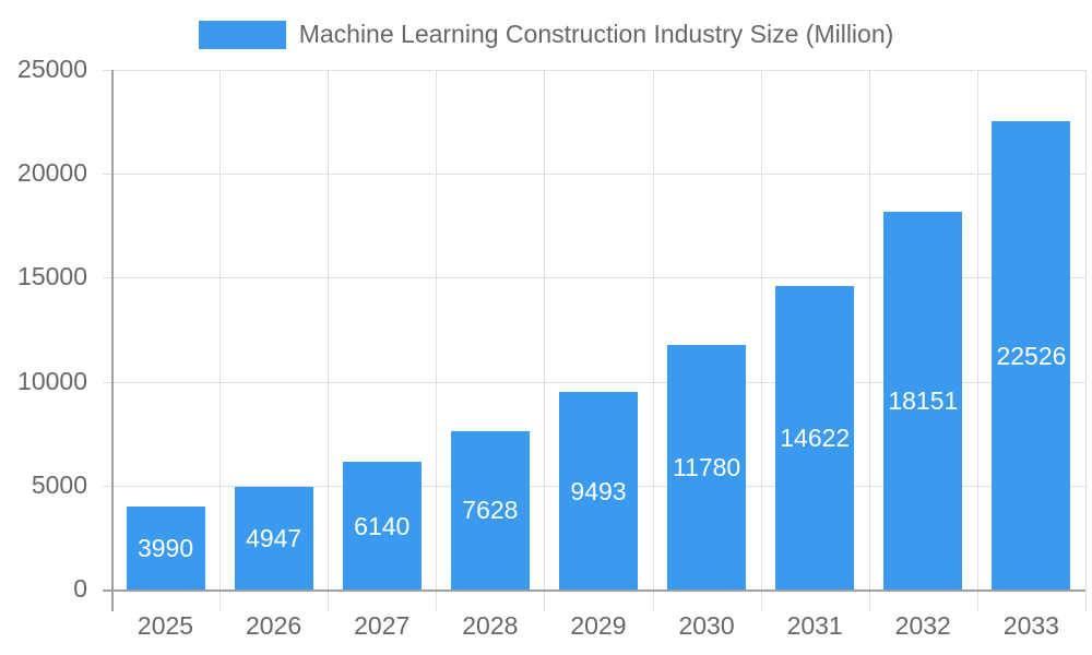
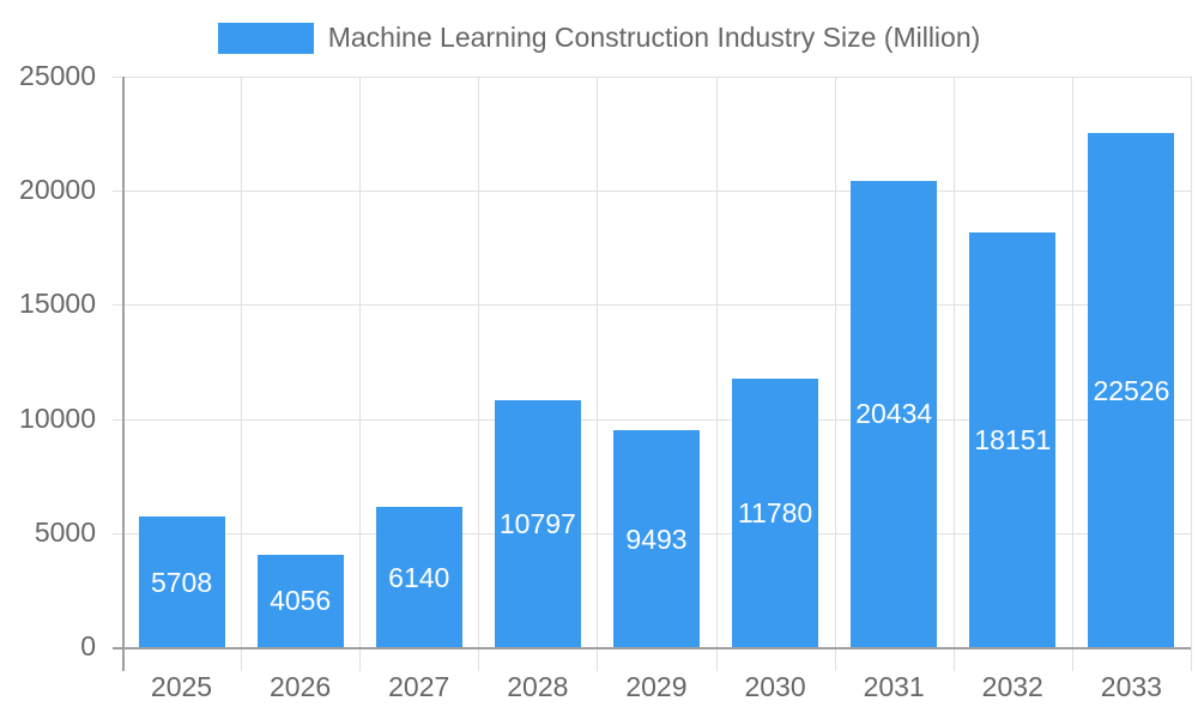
2025: 3990 -> 5708
2026: 4947 -> 4056
2028: 7628 -> 10797
2031: 14622 -> 20434
